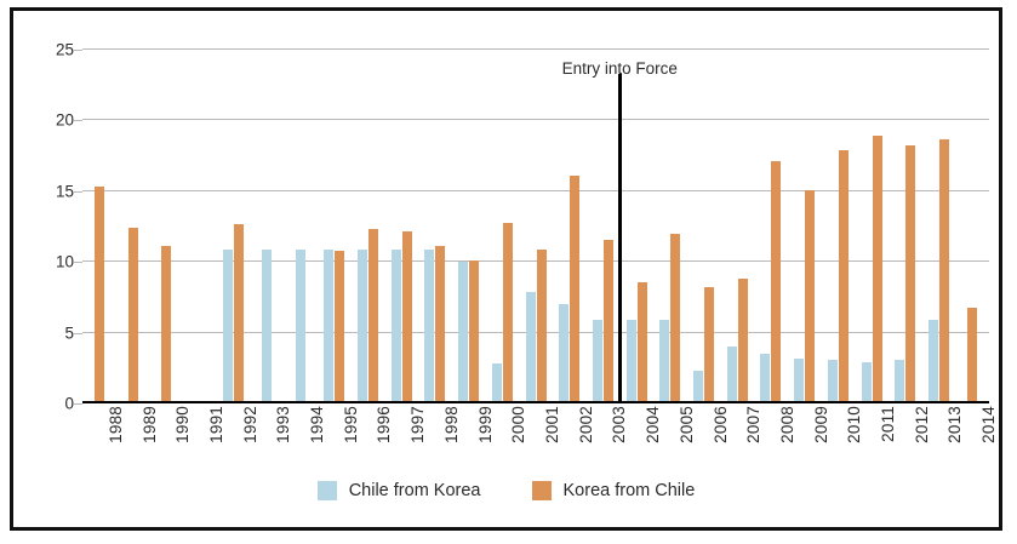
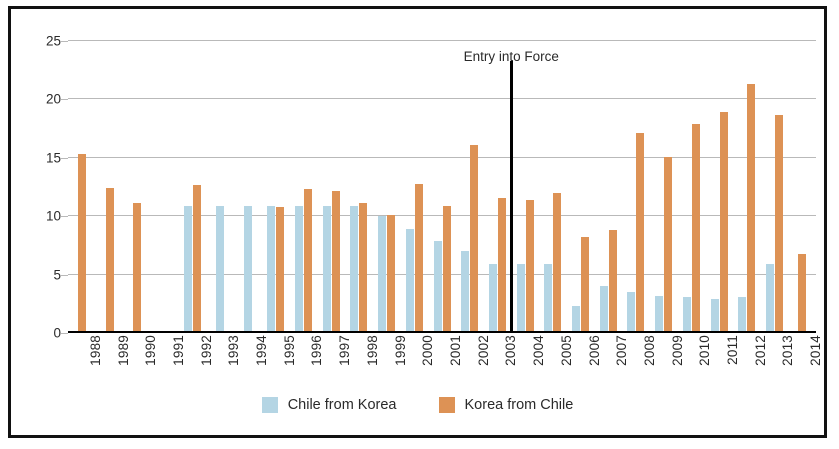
Chile from Korea/2000: 2.8 -> 8.9
Korea from Chile/2004: 8.6 -> 11.4
Korea from Chile/2012: 18.2 -> 21.3
